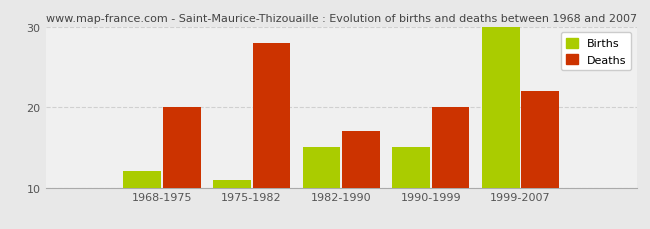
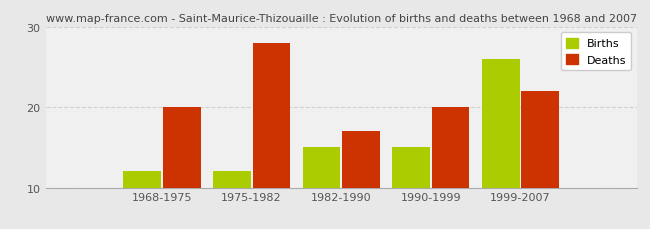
Births/1975-1982: 11 -> 12
Births/1999-2007: 30 -> 26
